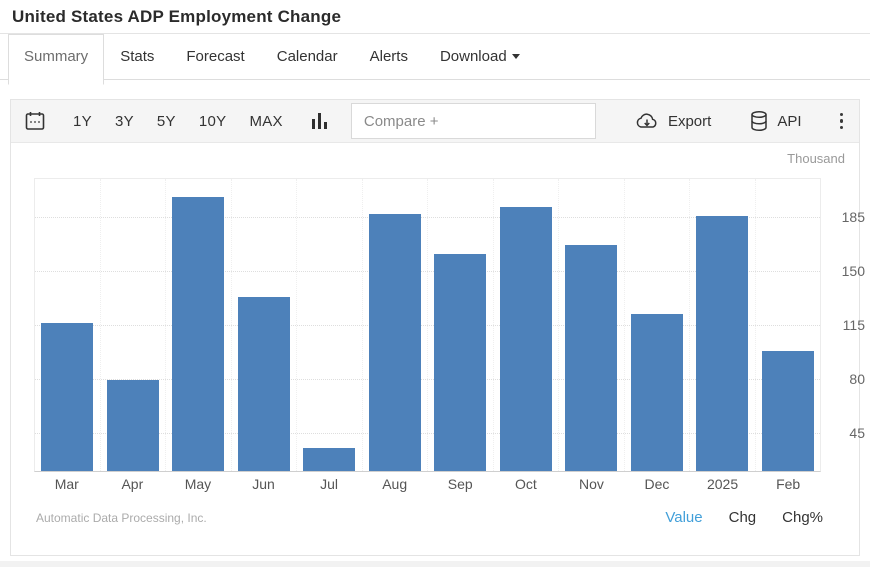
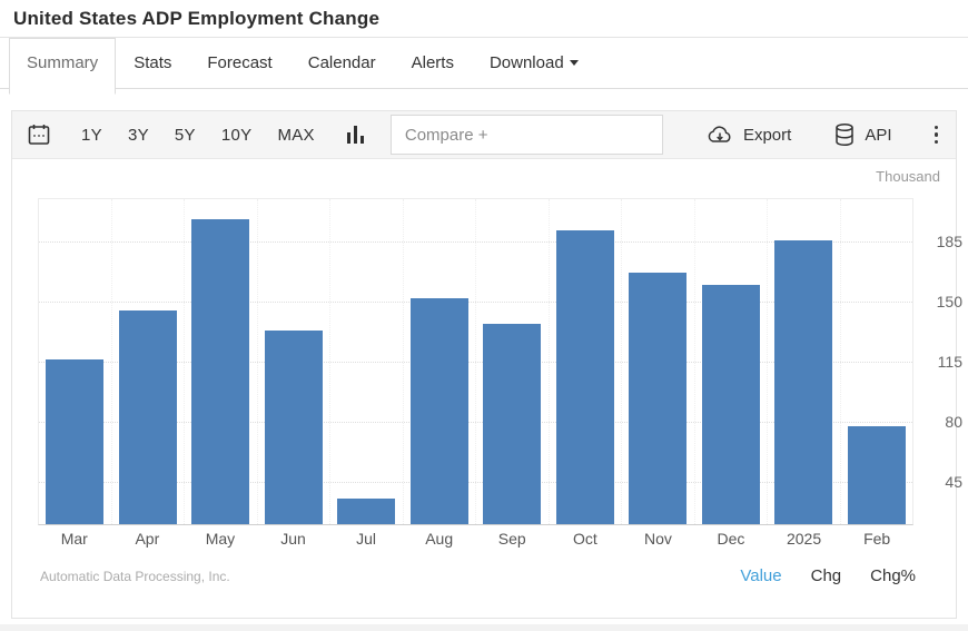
Apr: 79 -> 145
Aug: 187 -> 152
Sep: 161 -> 137
Dec: 122 -> 160
Feb: 98 -> 77
